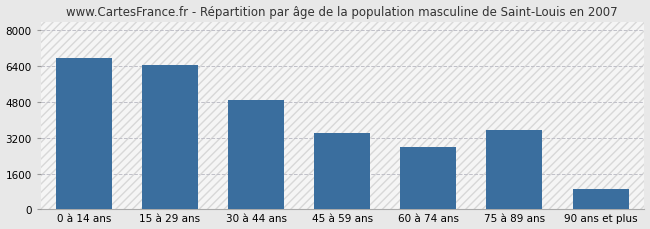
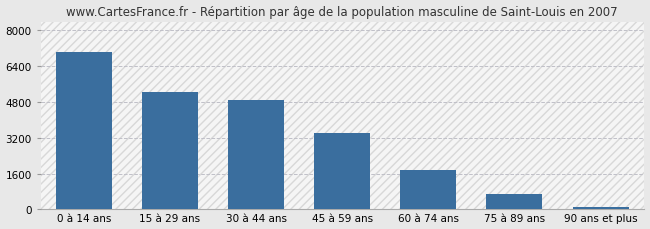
0 à 14 ans: 6750 -> 7050
15 à 29 ans: 6450 -> 5250
60 à 74 ans: 2800 -> 1750
75 à 89 ans: 3550 -> 700
90 ans et plus: 900 -> 100
